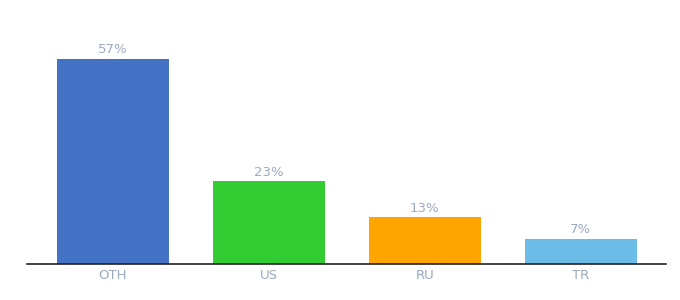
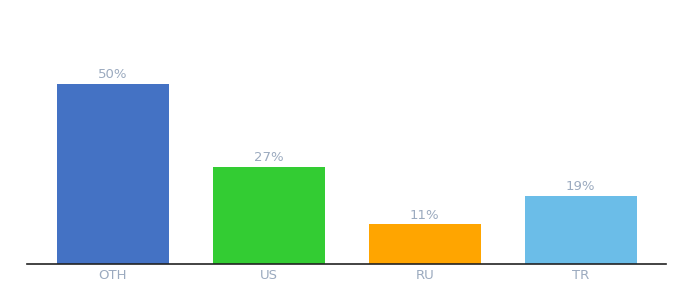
OTH: 57% -> 50%
US: 23% -> 27%
RU: 13% -> 11%
TR: 7% -> 19%
